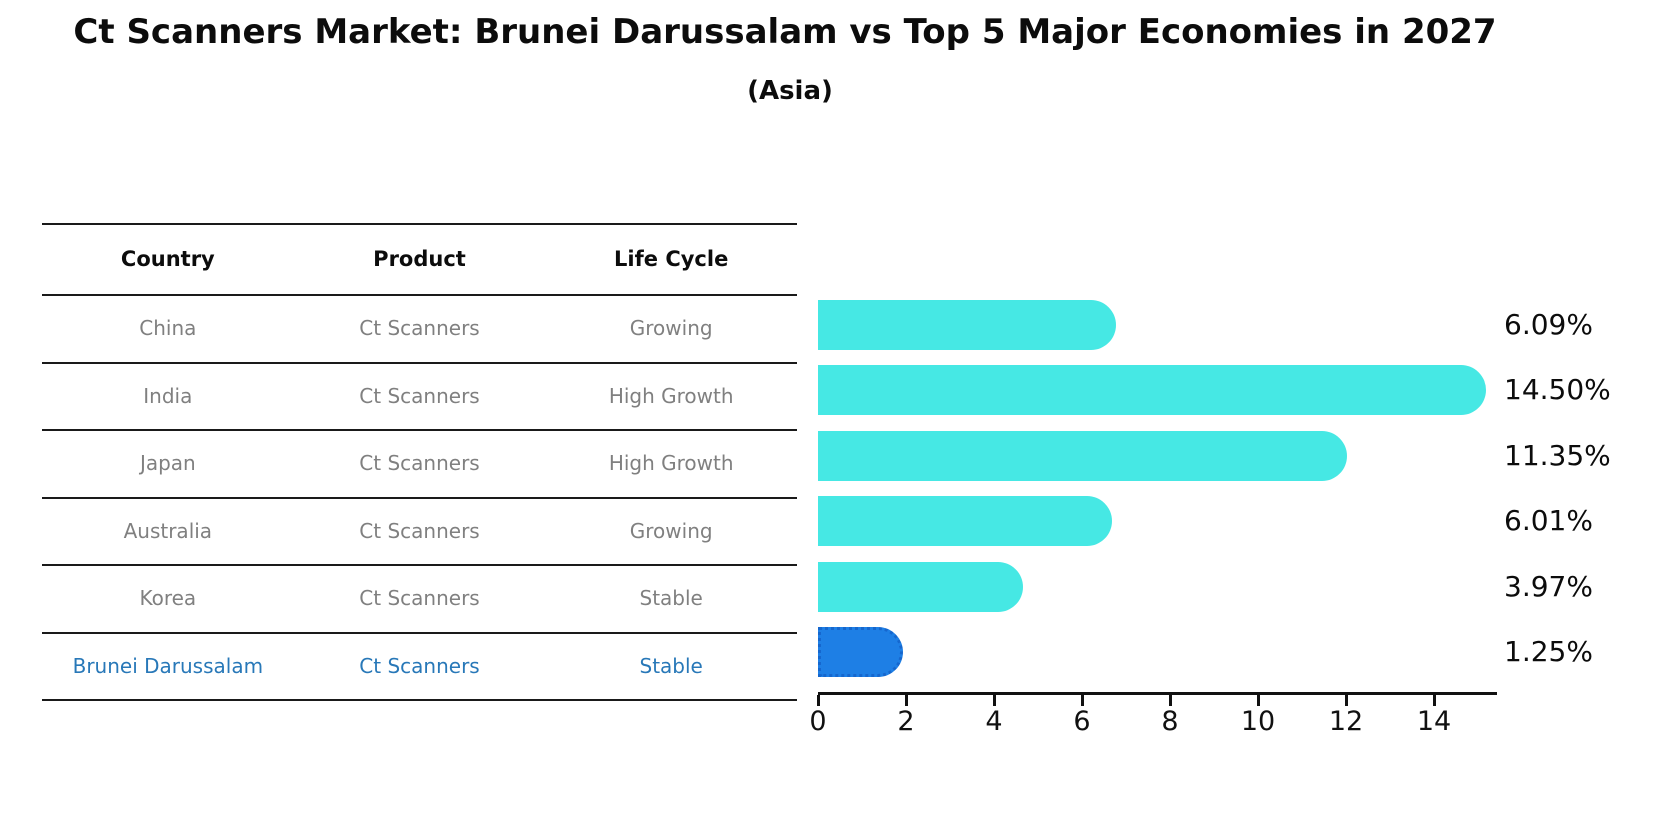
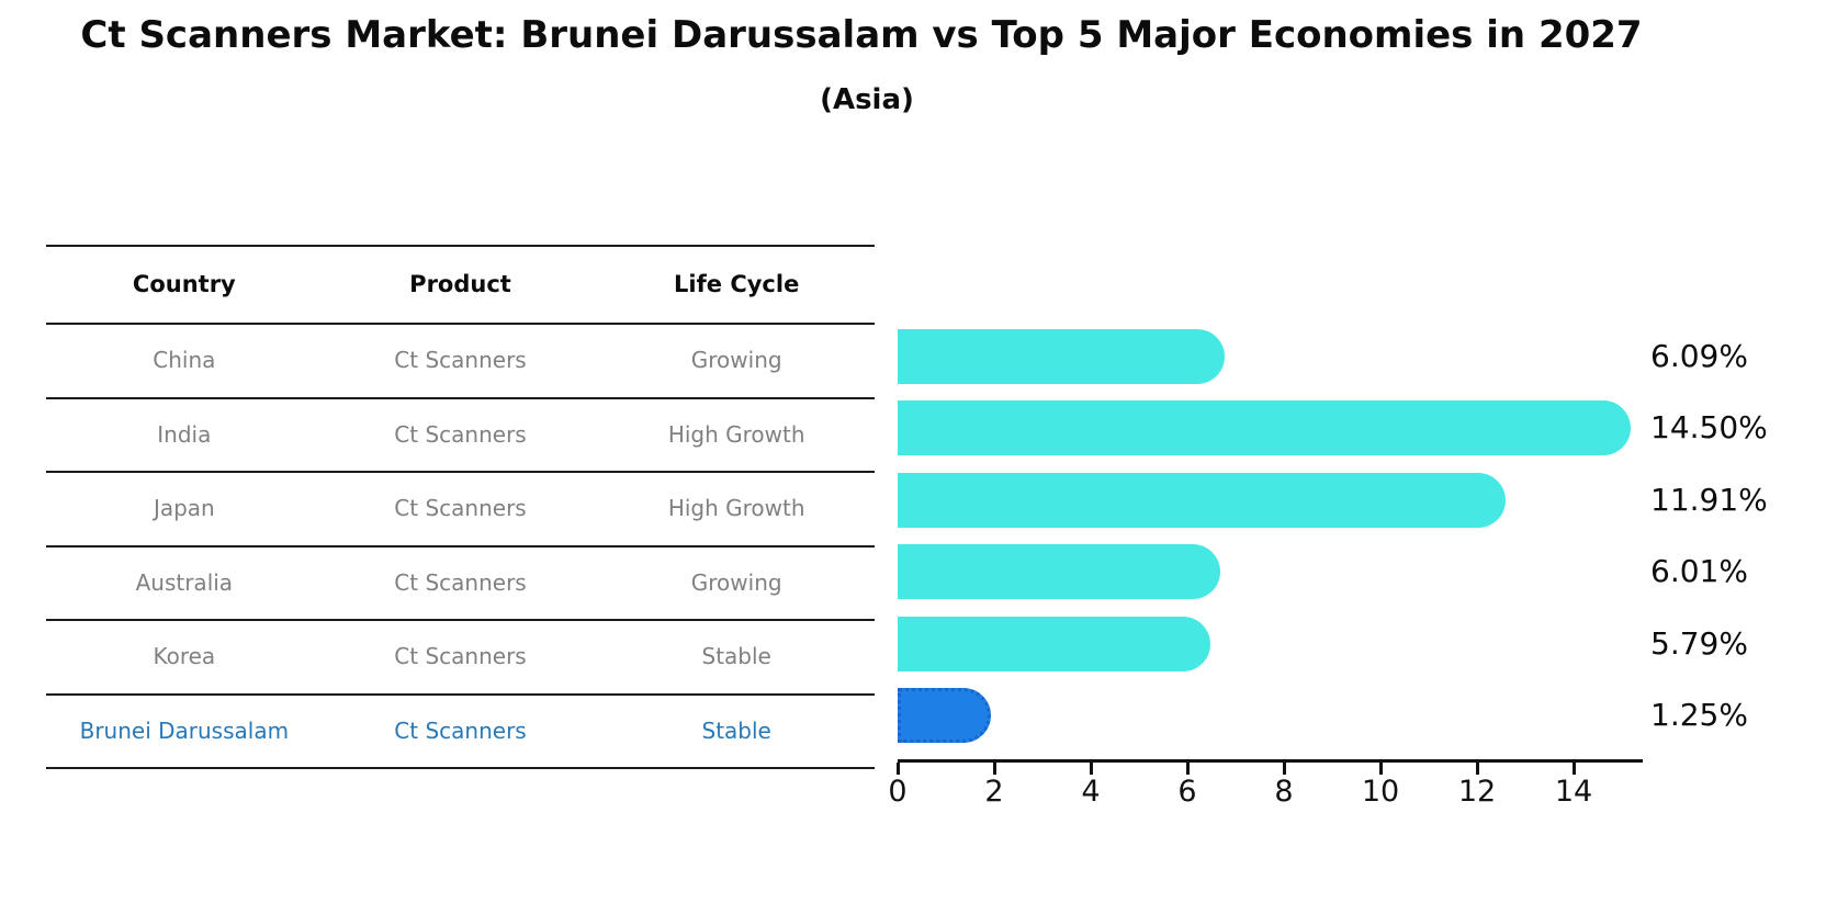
Japan: 11.35% -> 11.91%
Korea: 3.97% -> 5.79%
